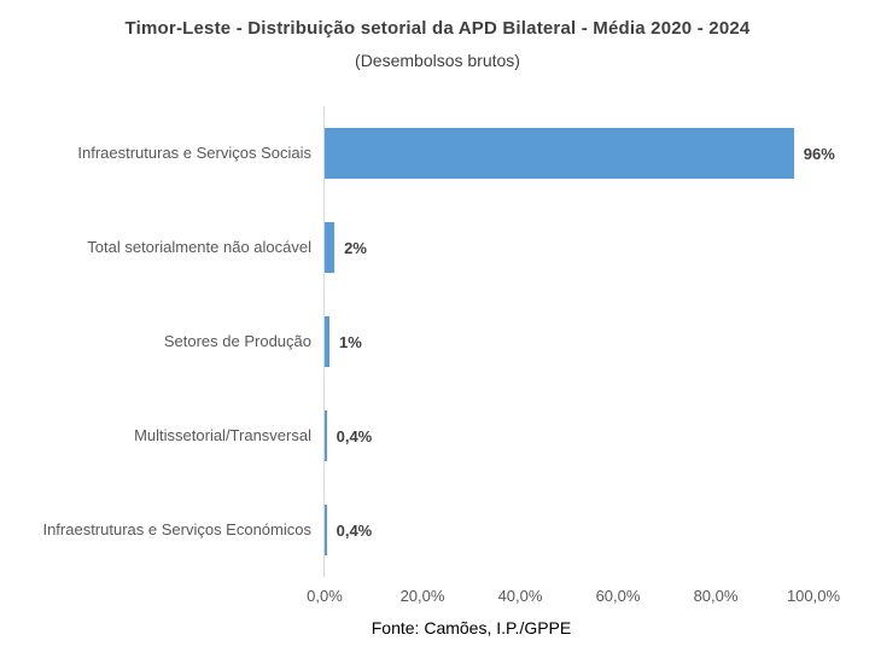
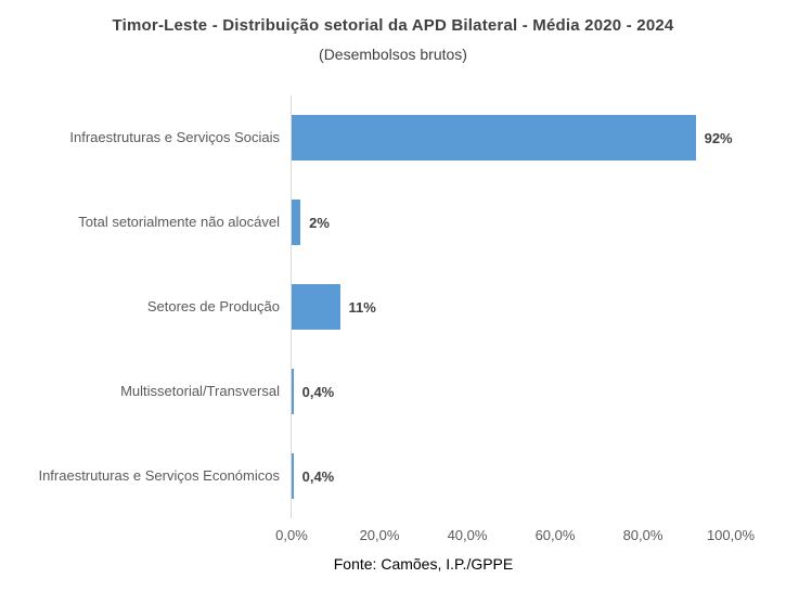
Infraestruturas e Serviços Sociais: 96% -> 92%
Setores de Produção: 1% -> 11%
